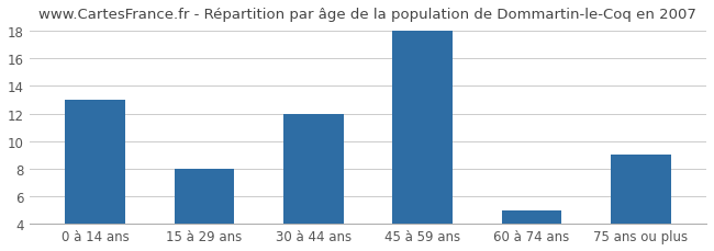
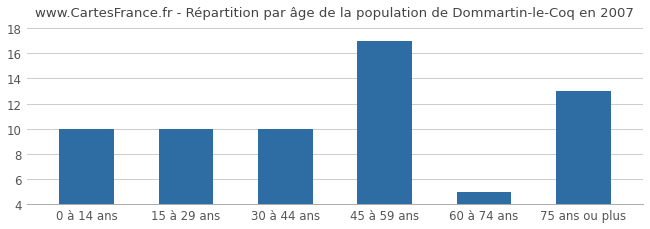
0 à 14 ans: 13 -> 10
15 à 29 ans: 8 -> 10
30 à 44 ans: 12 -> 10
45 à 59 ans: 18 -> 17
75 ans ou plus: 9 -> 13
